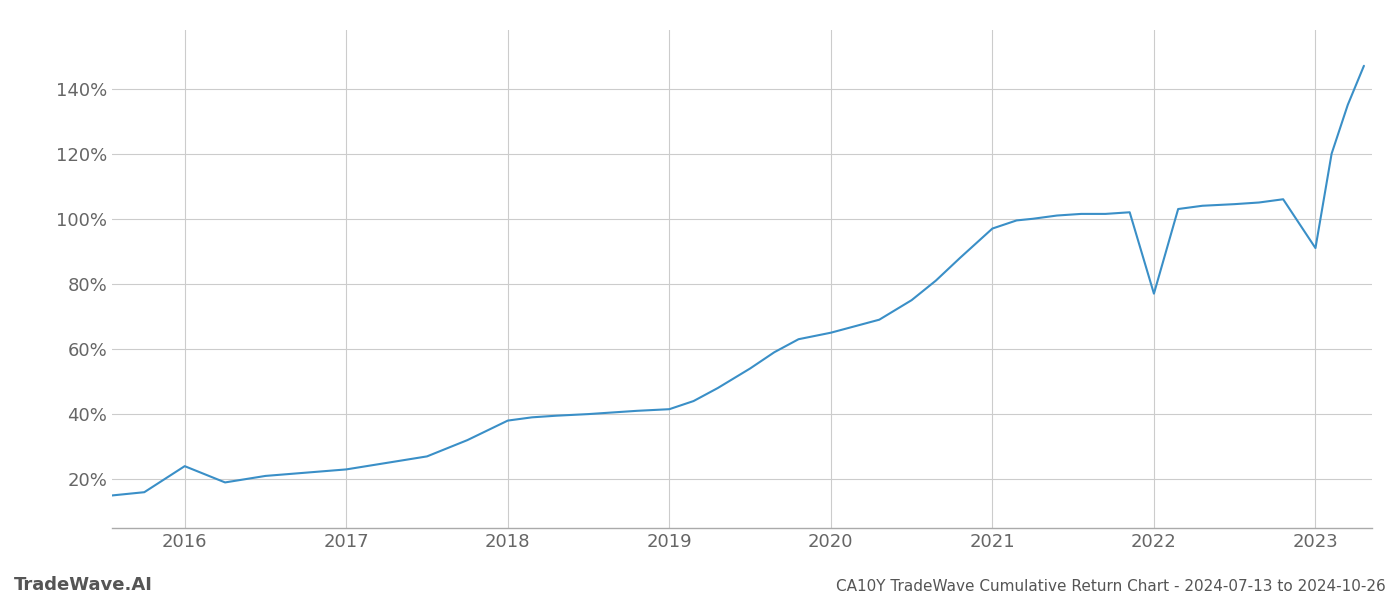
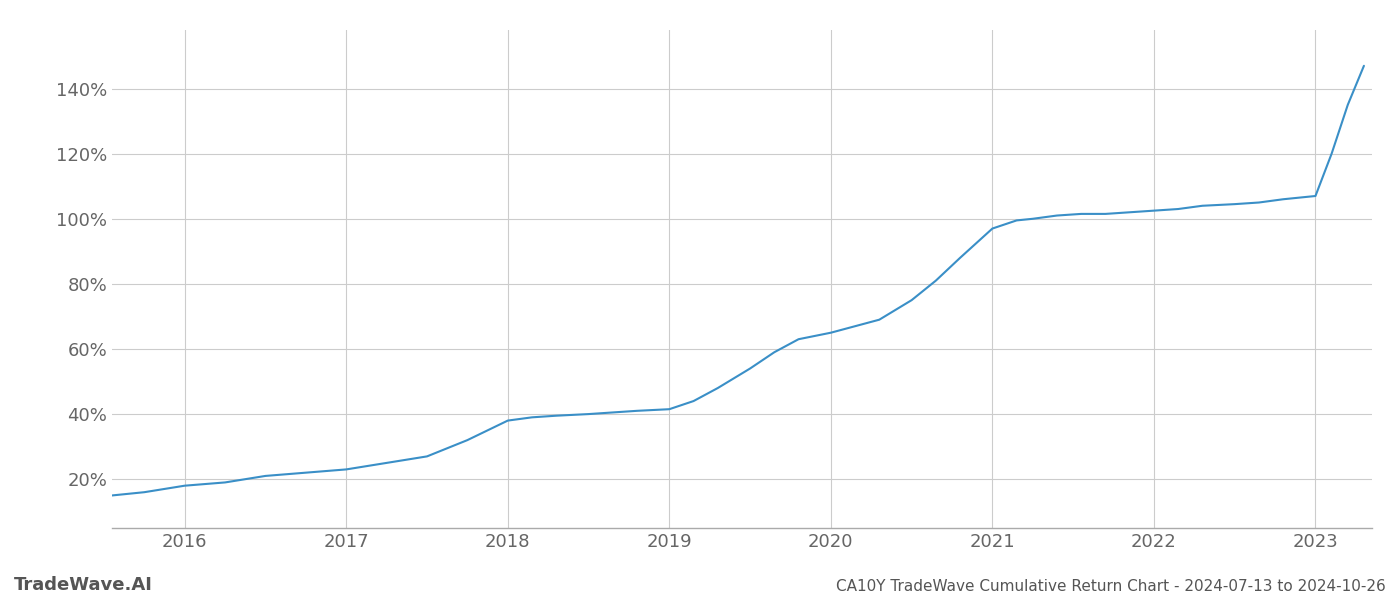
2016: 24.0% -> 18.0%
2022: 77.0% -> 102.5%
2023: 91.0% -> 107.0%
